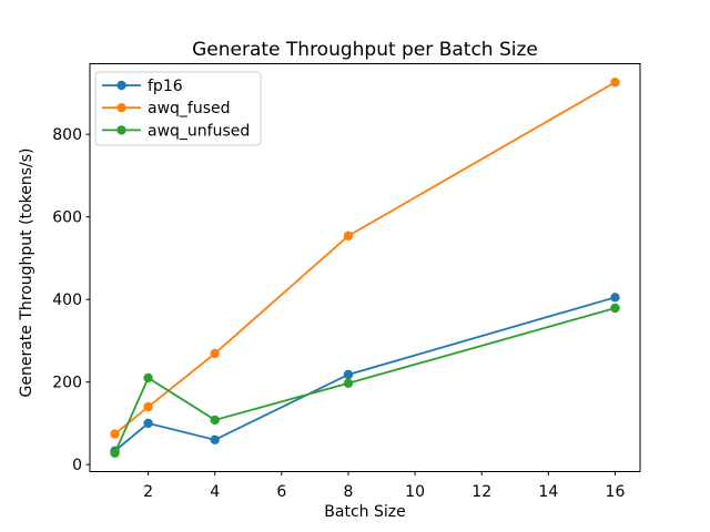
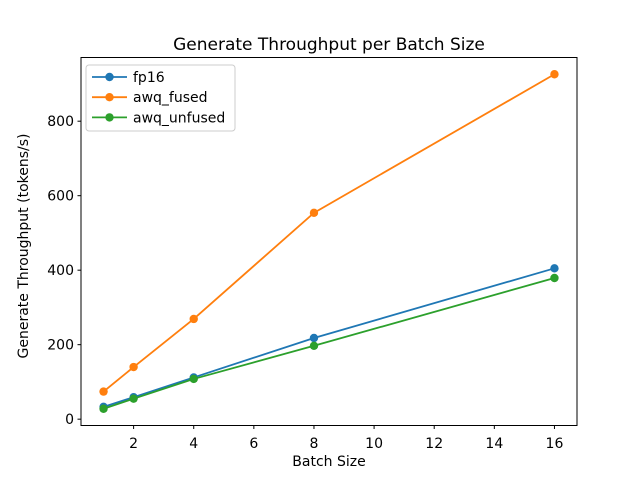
fp16/2: 100 -> 60
awq_unfused/2: 210 -> 60
fp16/4: 60 -> 110
